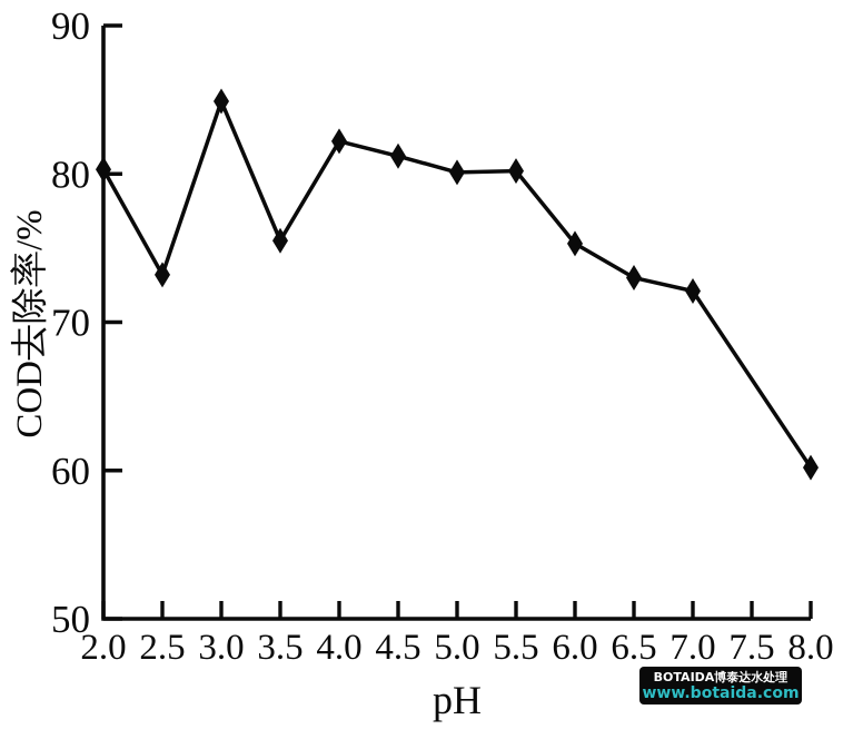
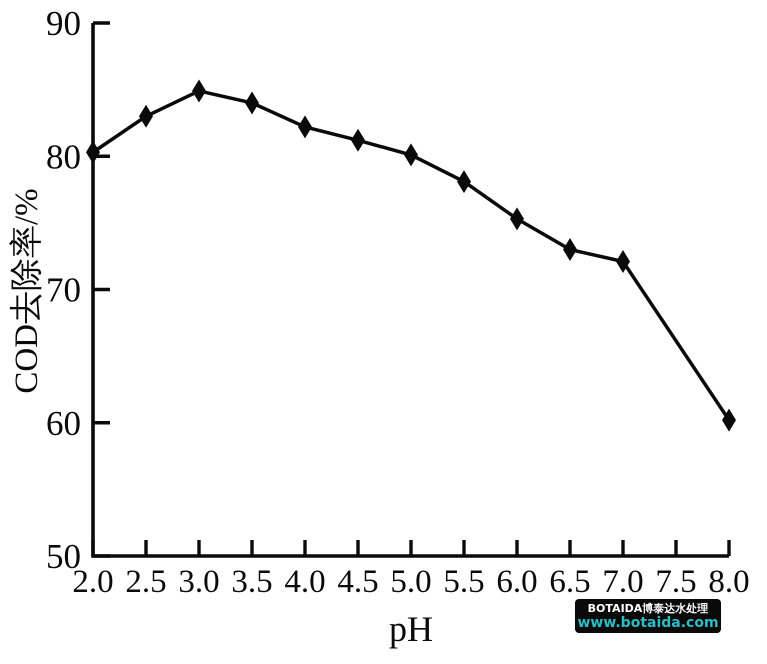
2.5: 73.2 -> 83.0
3.5: 75.5 -> 84.0
5.5: 80.2 -> 78.1
